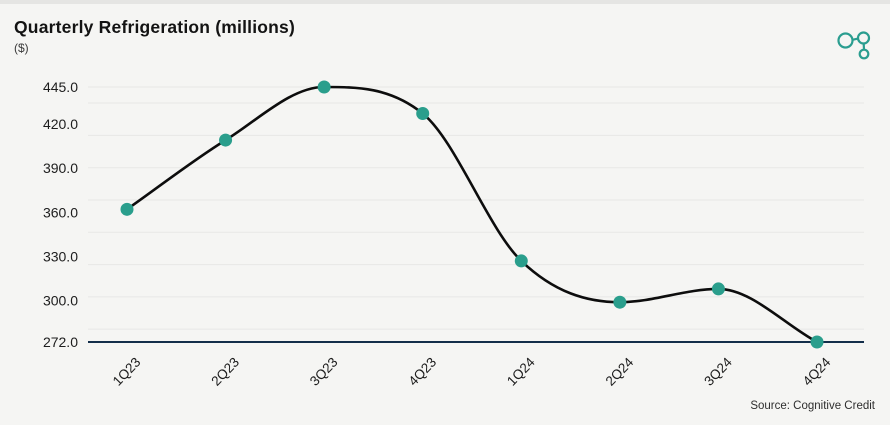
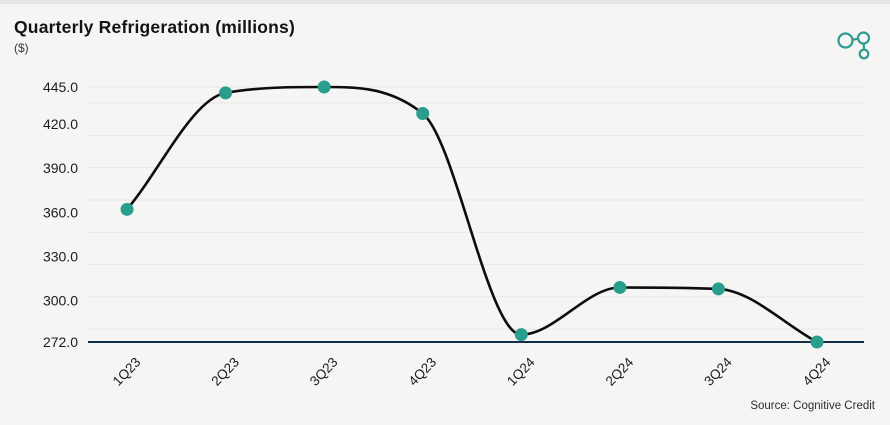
2Q23: 409 -> 441
1Q24: 327 -> 277
2Q24: 299 -> 309
